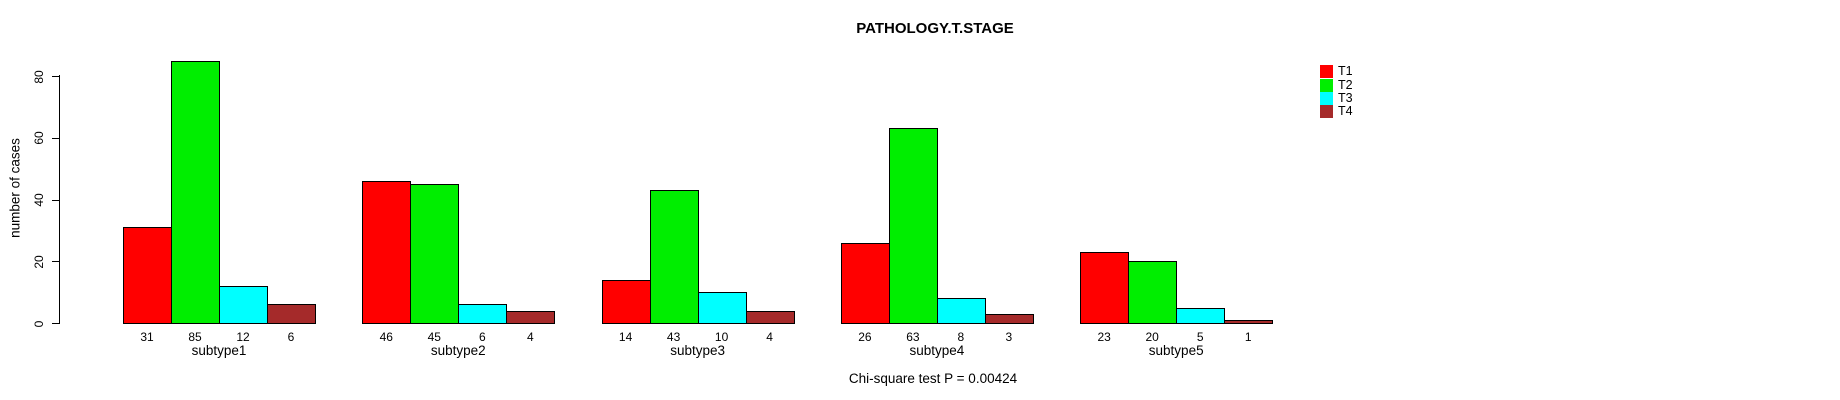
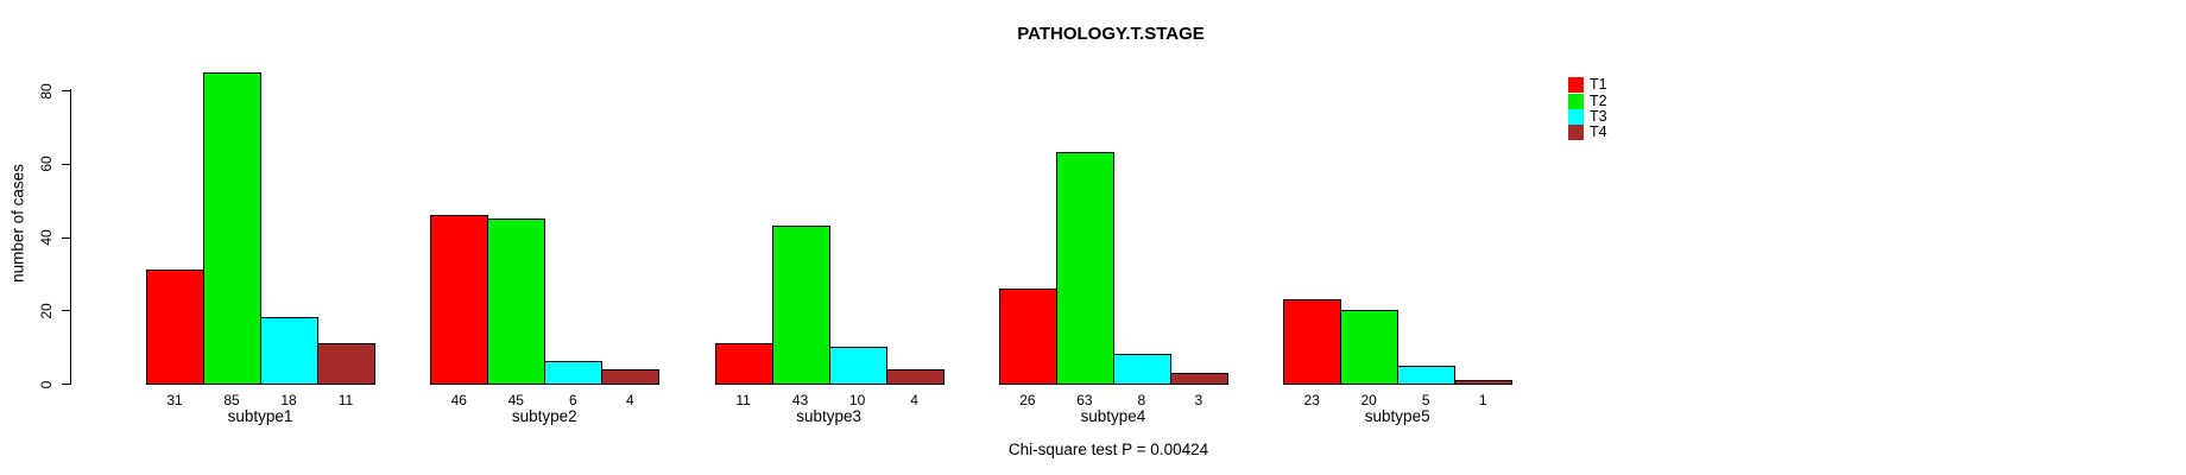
T3/subtype1: 12 -> 18
T4/subtype1: 6 -> 11
T1/subtype3: 14 -> 11
